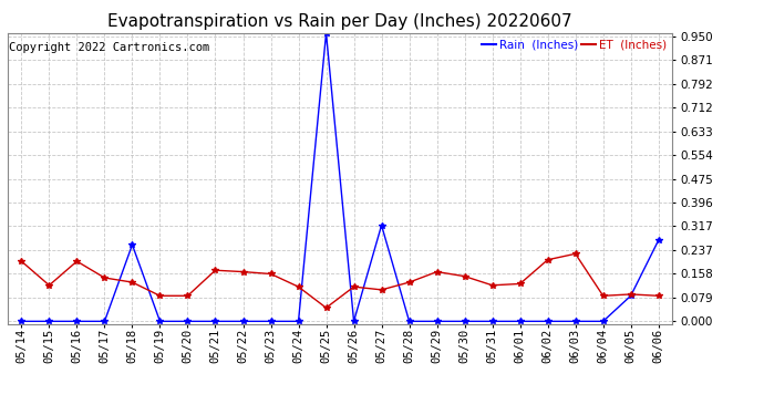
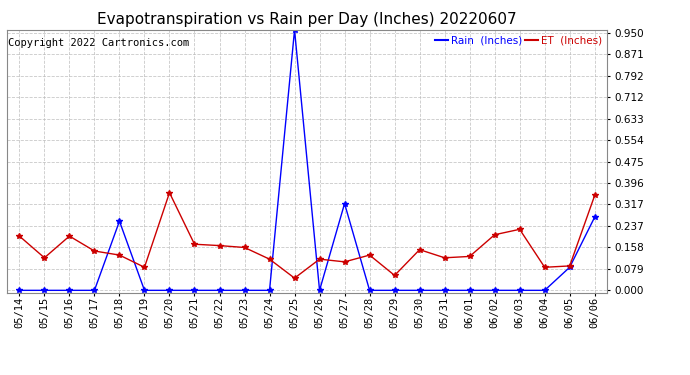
ET (Inches)/05/20: 0.085 -> 0.360
ET (Inches)/05/29: 0.165 -> 0.055
ET (Inches)/06/06: 0.085 -> 0.350
